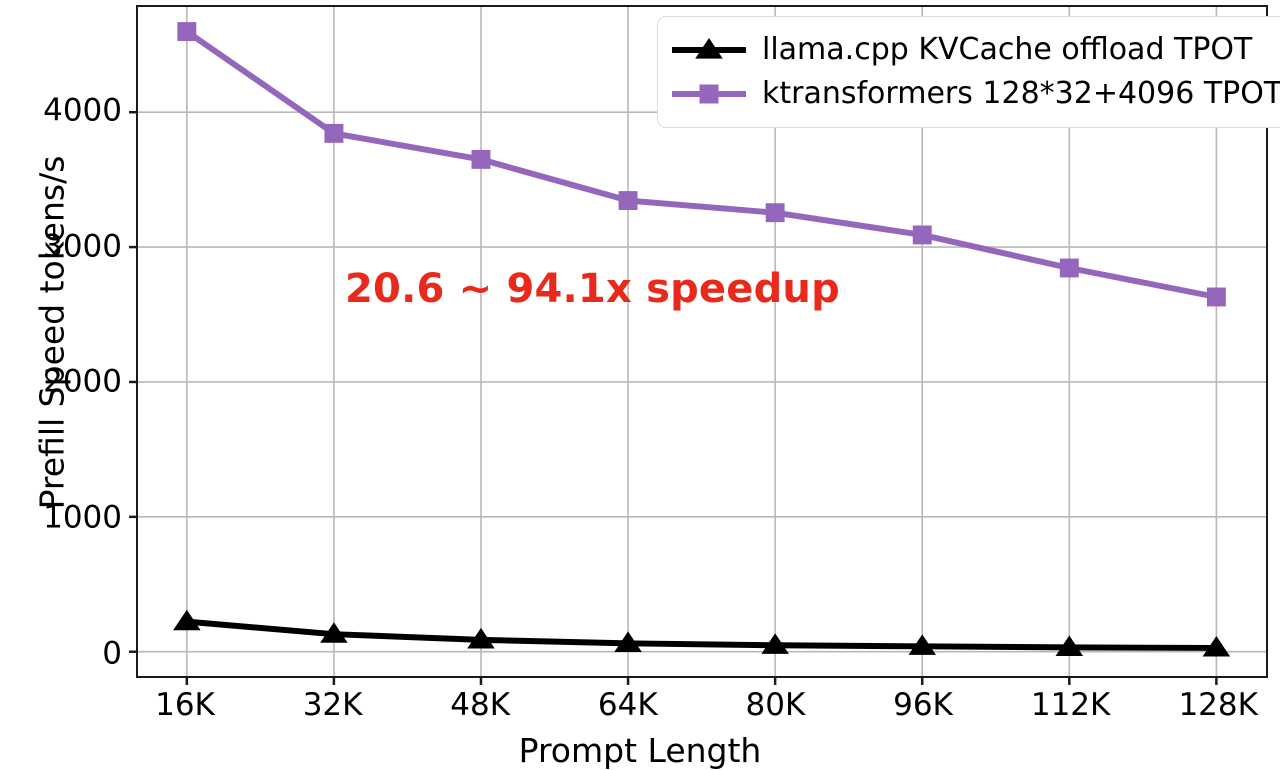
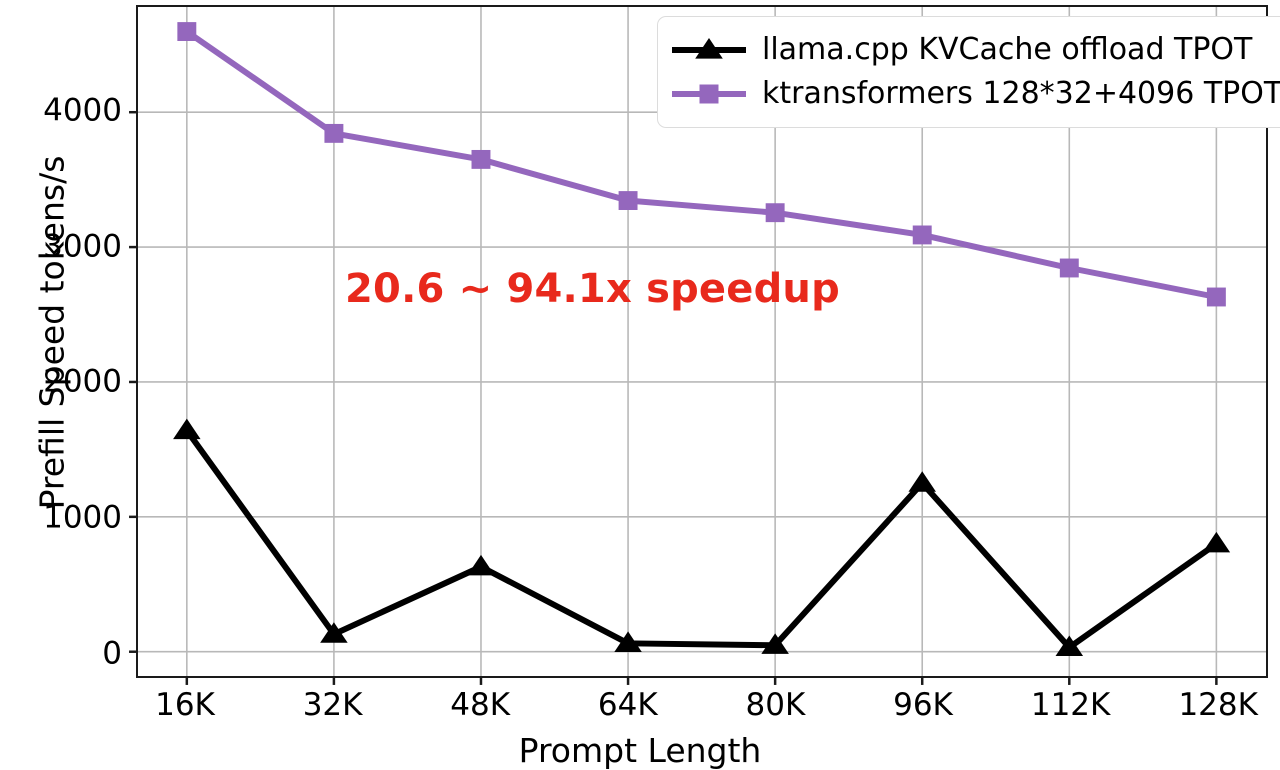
llama.cpp KVCache offload TPOT/16K: 220 -> 1640
llama.cpp KVCache offload TPOT/48K: 90 -> 630
llama.cpp KVCache offload TPOT/96K: 40 -> 1250
llama.cpp KVCache offload TPOT/128K: 30 -> 800
